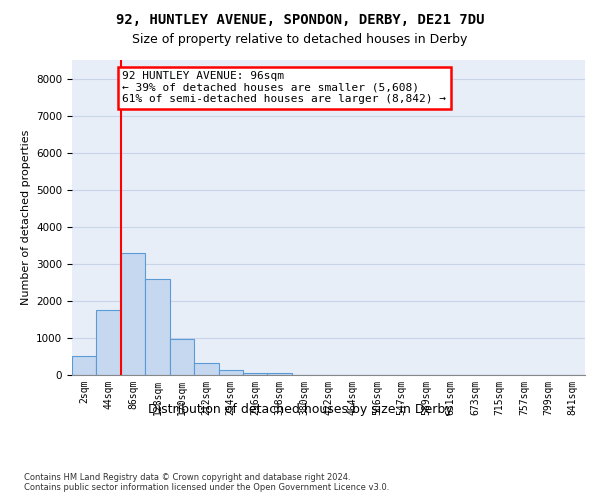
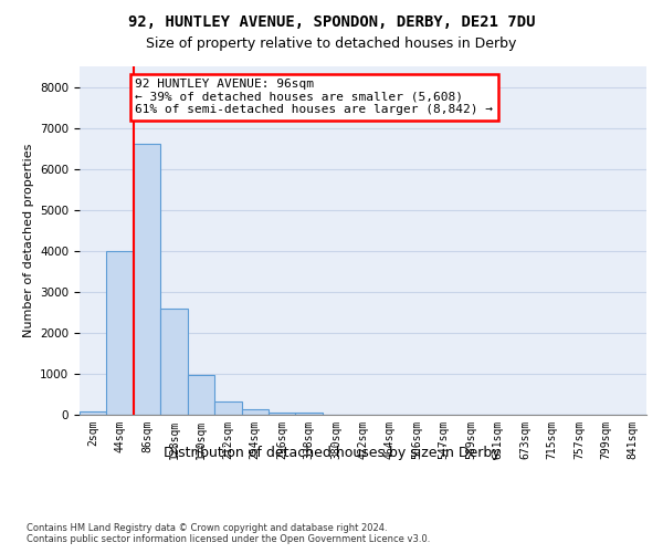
2sqm: 500 -> 70
44sqm: 1750 -> 4000
86sqm: 3300 -> 6600
